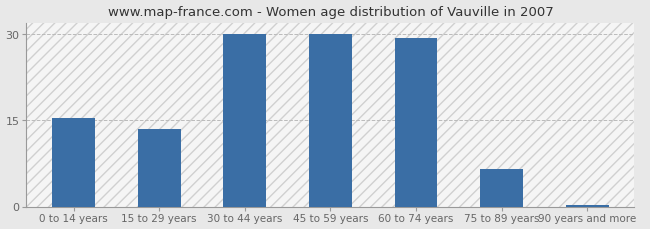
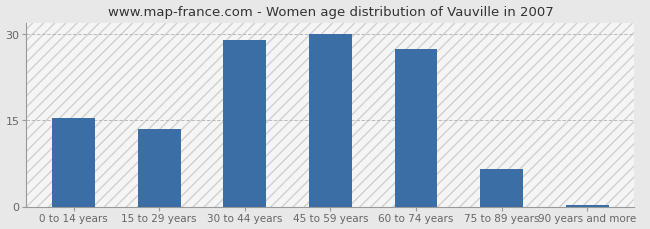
30 to 44 years: 30.0 -> 29.0
60 to 74 years: 29.4 -> 27.5
